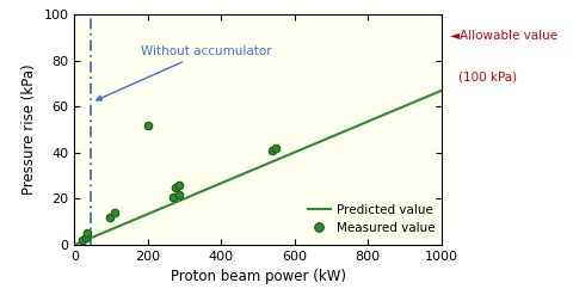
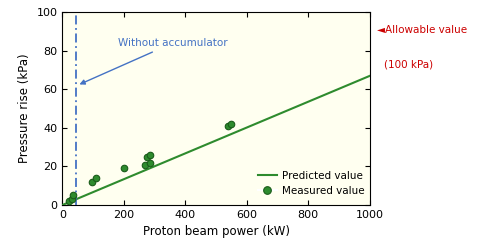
200: 52 -> 19
